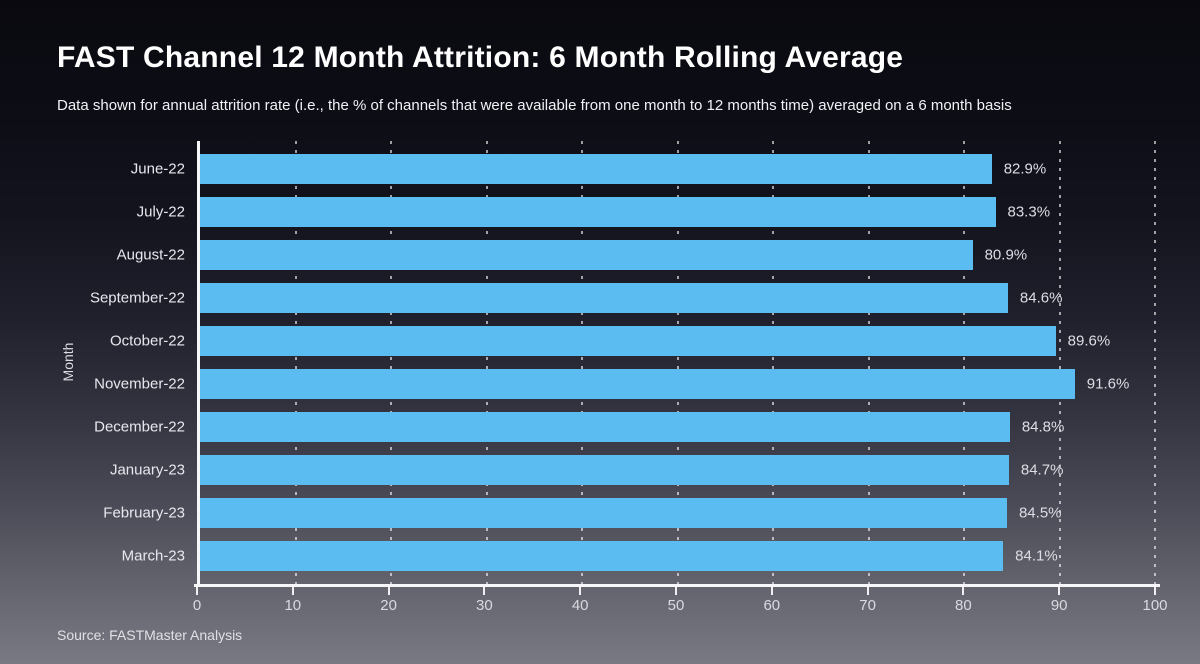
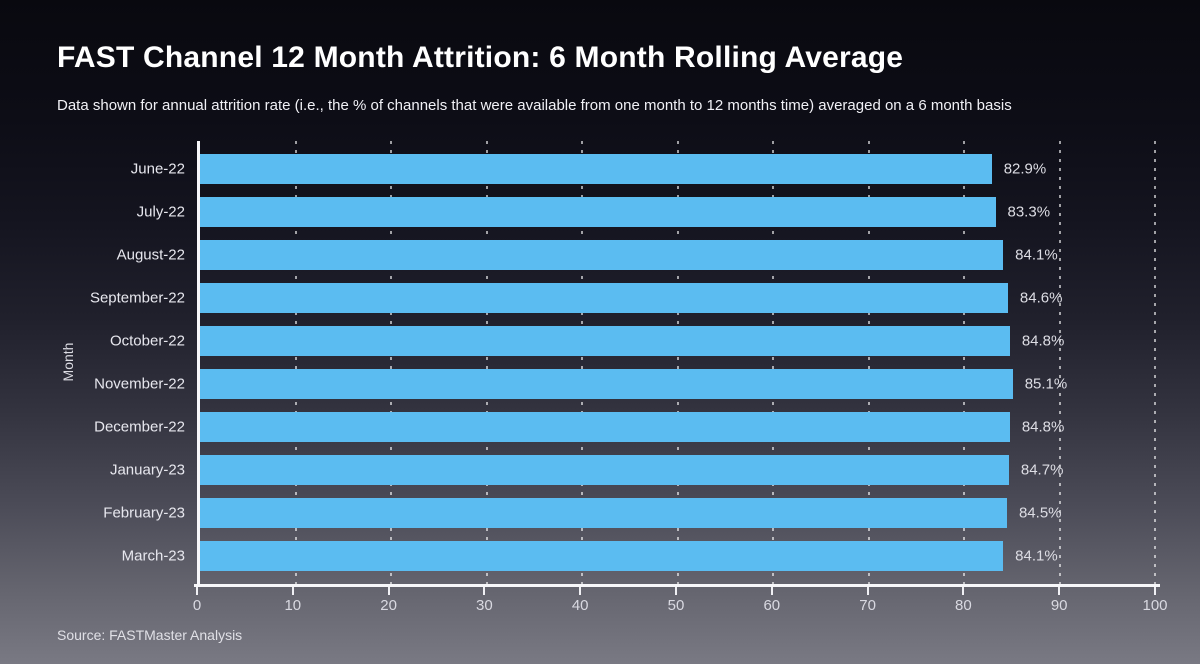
August-22: 80.9% -> 84.1%
October-22: 89.6% -> 84.8%
November-22: 91.6% -> 85.1%
